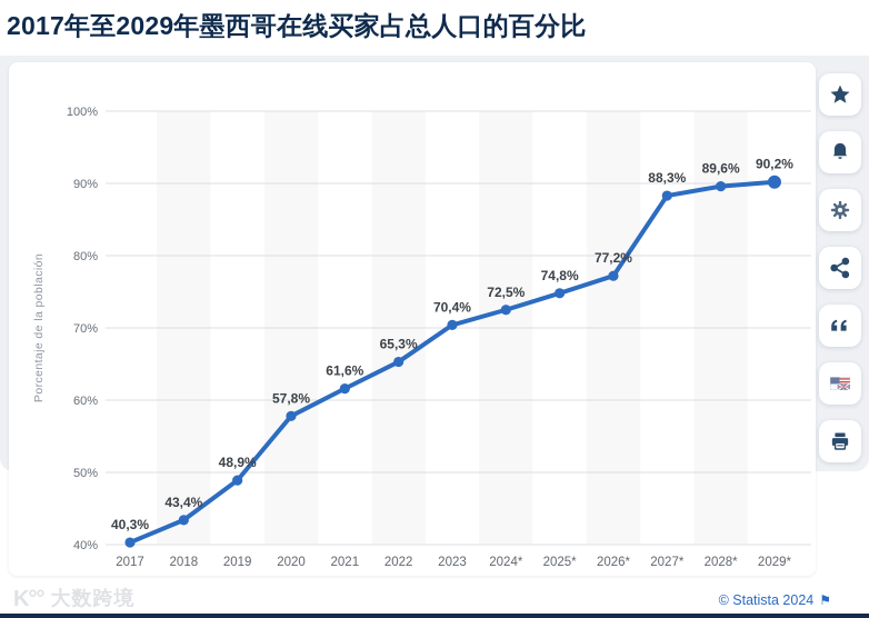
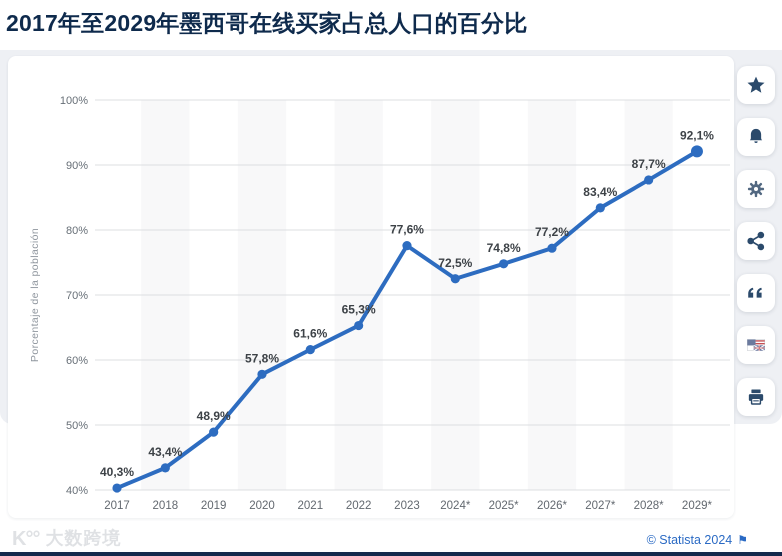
2023: 70,4% -> 77,6%
2027*: 88,3% -> 83,4%
2028*: 89,6% -> 87,7%
2029*: 90,2% -> 92,1%
